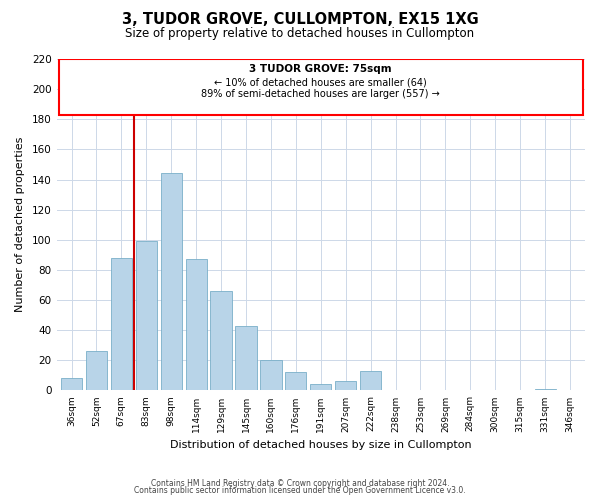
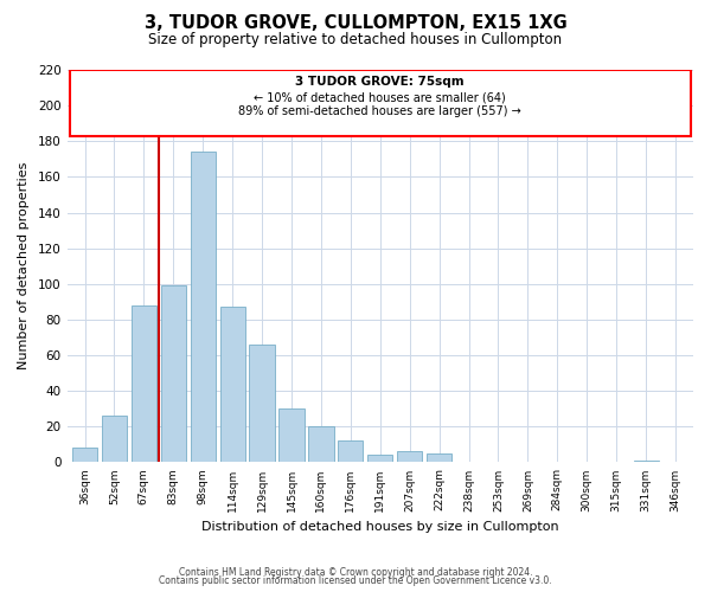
98sqm: 144 -> 174
145sqm: 43 -> 30
222sqm: 13 -> 5
